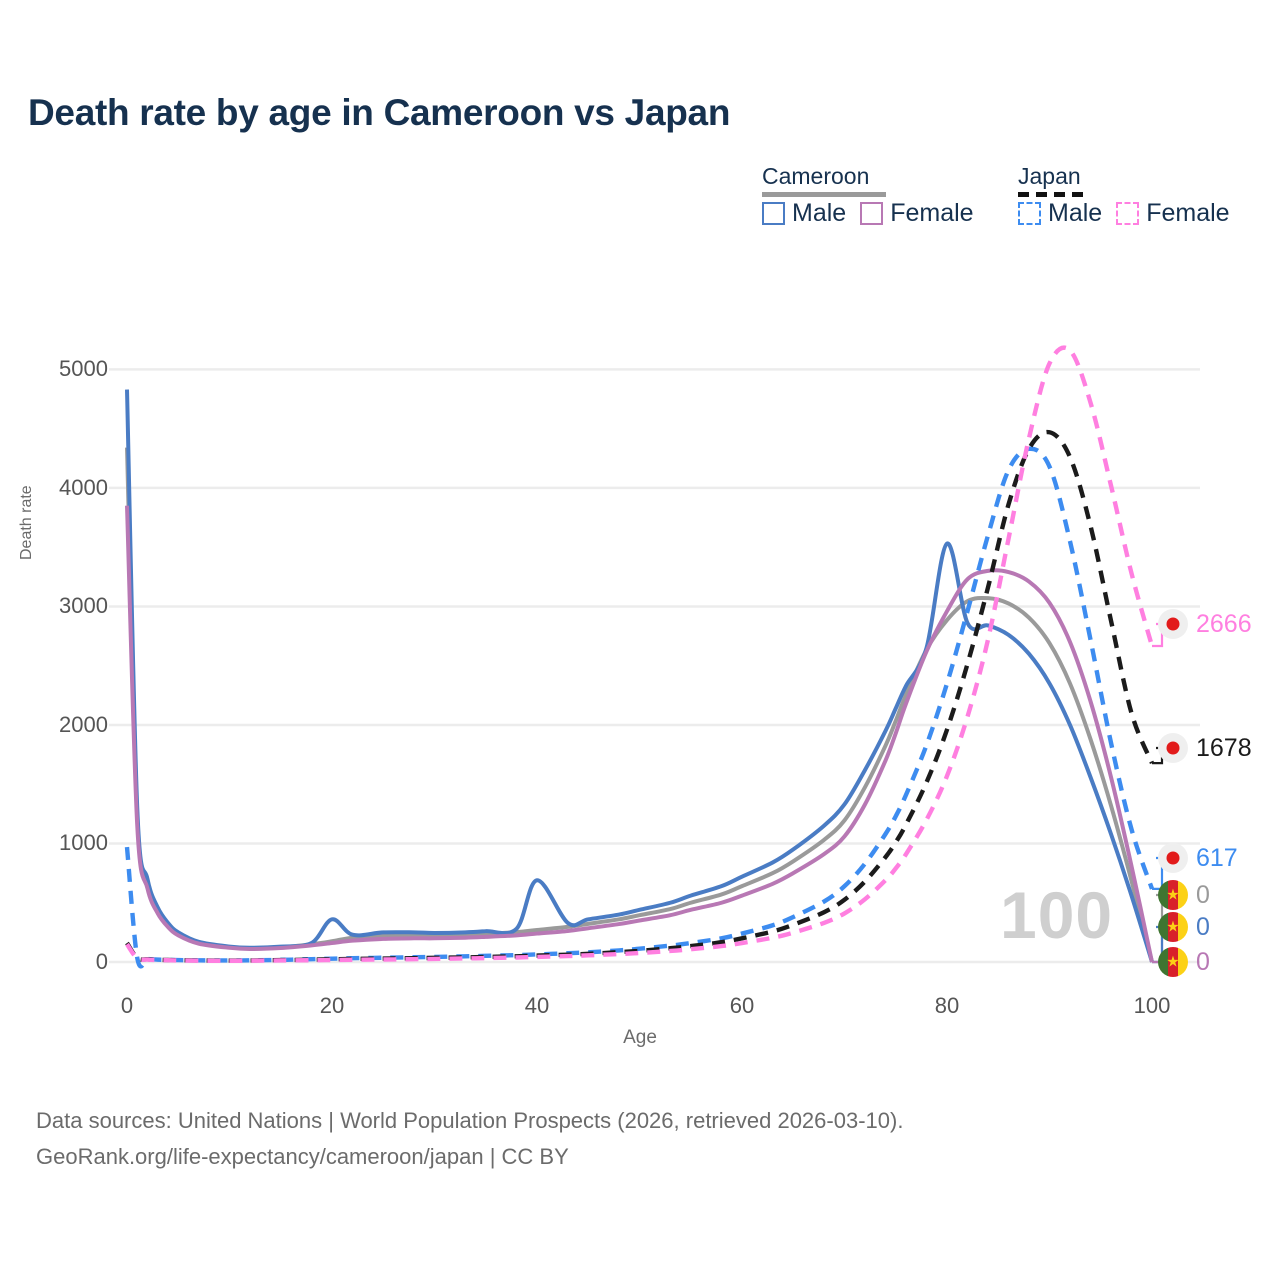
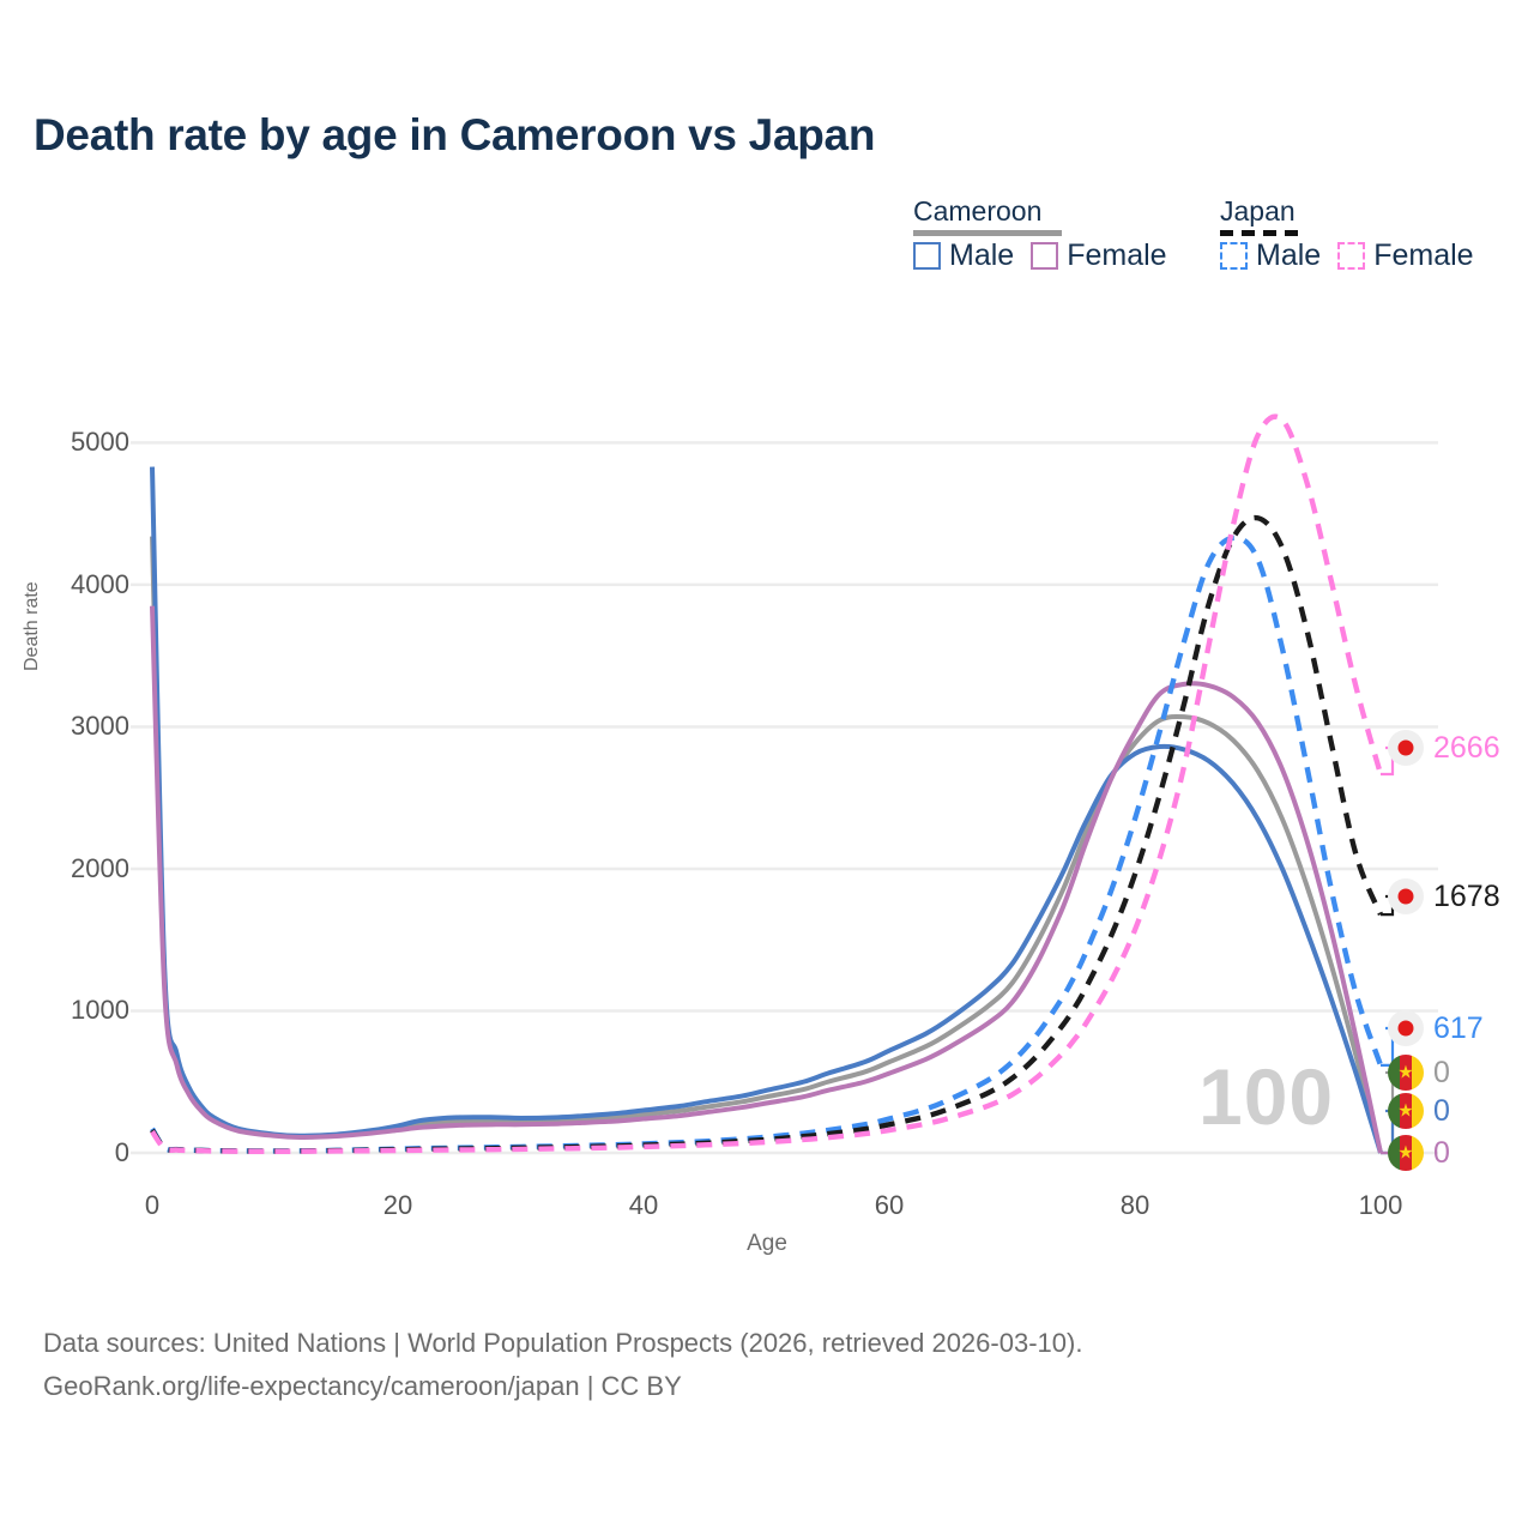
Japan Male/0: 970 -> 170
Cameroon Male/20: 360 -> 190
Cameroon Male/40: 690 -> 300
Cameroon Male/80: 3530 -> 2810
